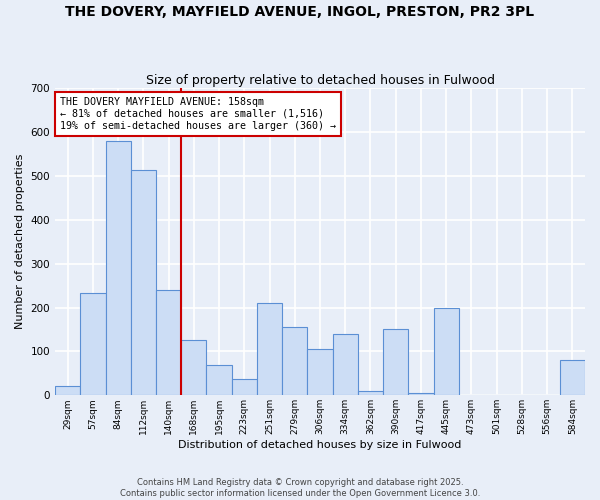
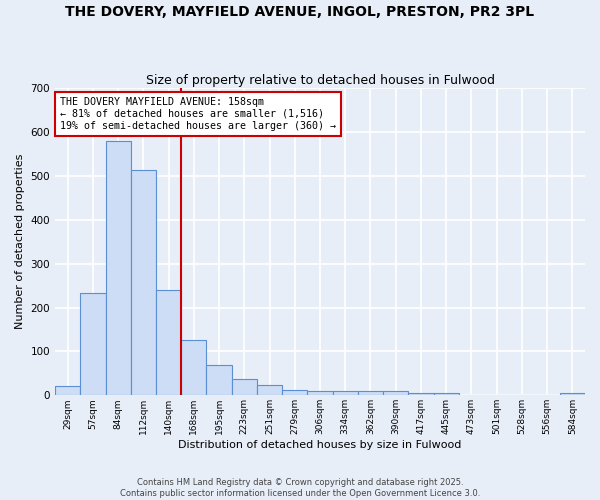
251sqm: 210 -> 24
279sqm: 155 -> 13
306sqm: 105 -> 9
334sqm: 140 -> 10
390sqm: 150 -> 10
445sqm: 200 -> 5
584sqm: 80 -> 5
